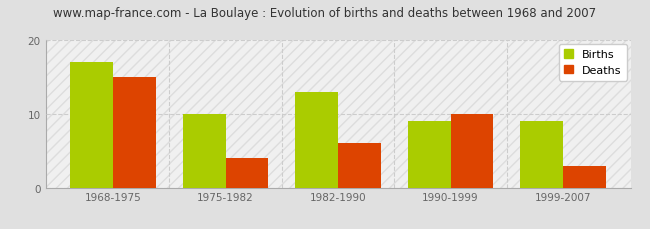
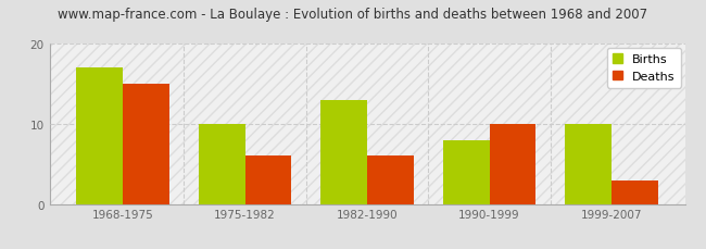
Deaths/1975-1982: 4 -> 6
Births/1990-1999: 9 -> 8
Births/1999-2007: 9 -> 10
